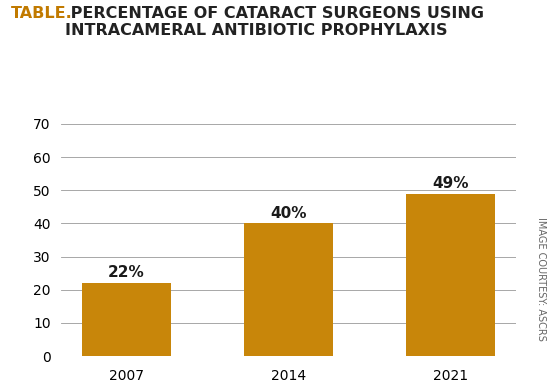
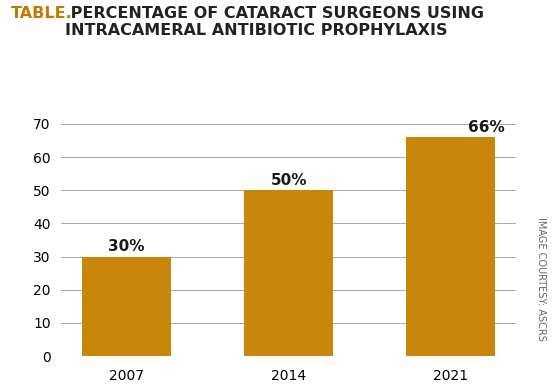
2007: 22% -> 30%
2014: 40% -> 50%
2021: 49% -> 66%
